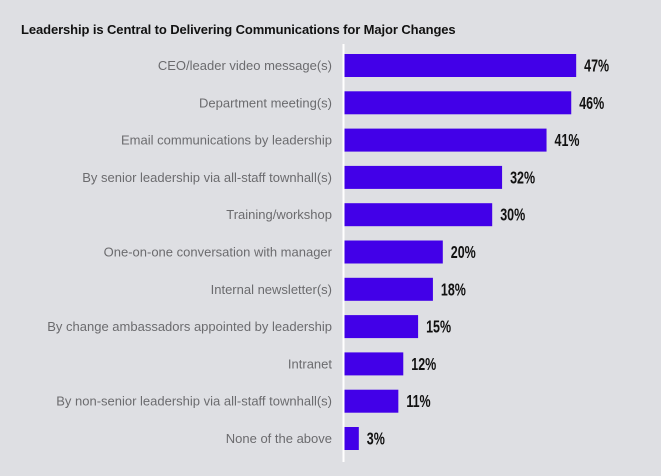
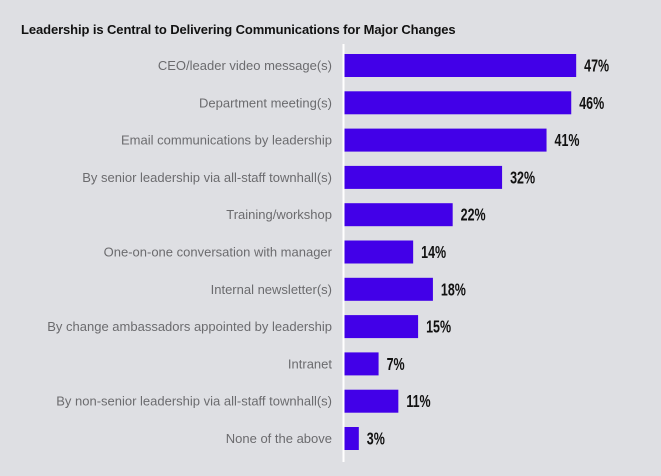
Training/workshop: 30% -> 22%
One-on-one conversation with manager: 20% -> 14%
Intranet: 12% -> 7%
